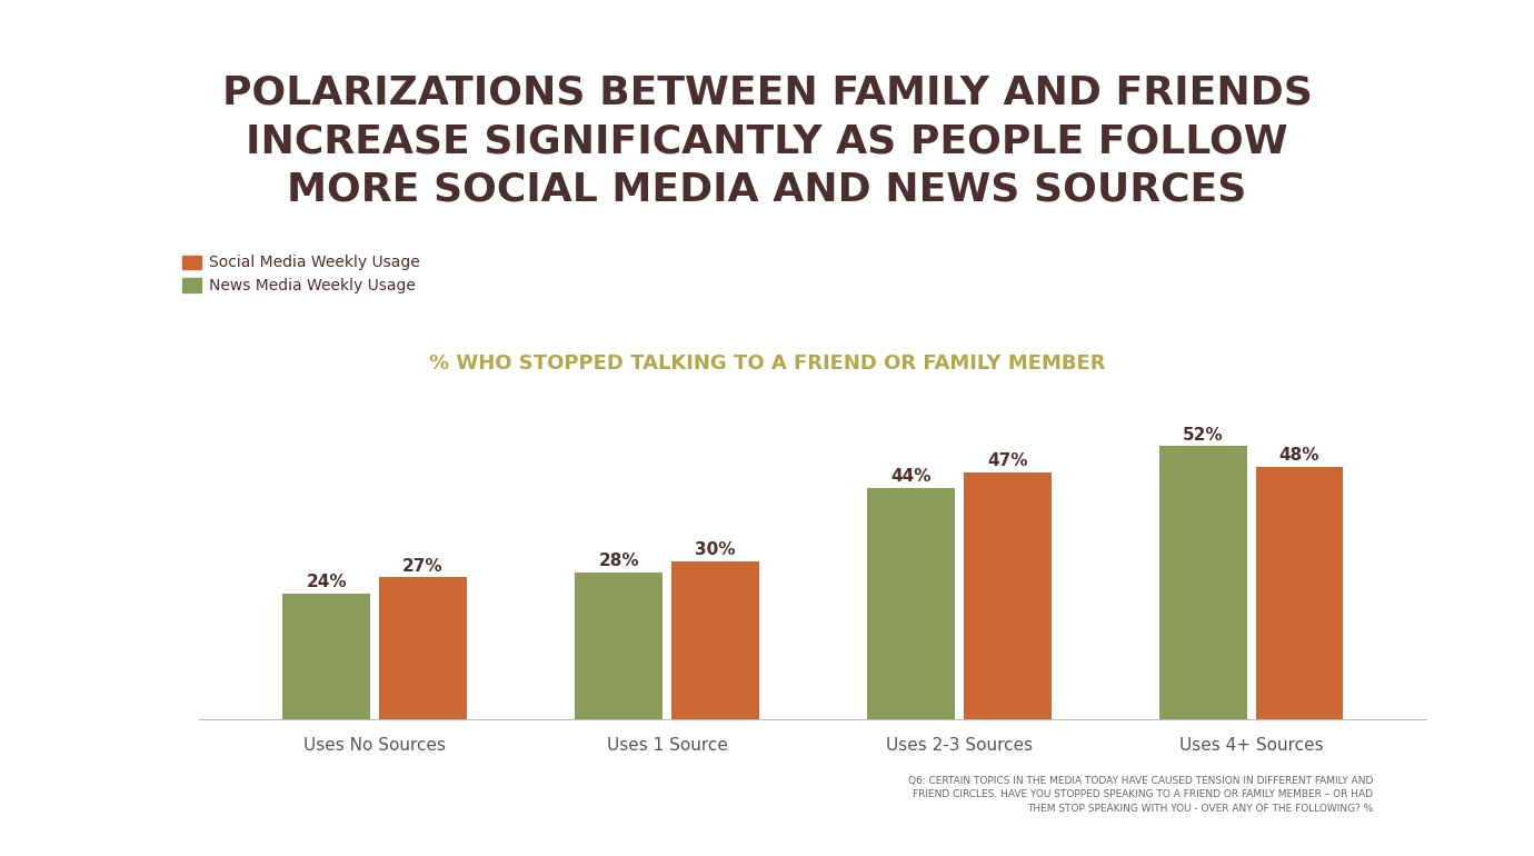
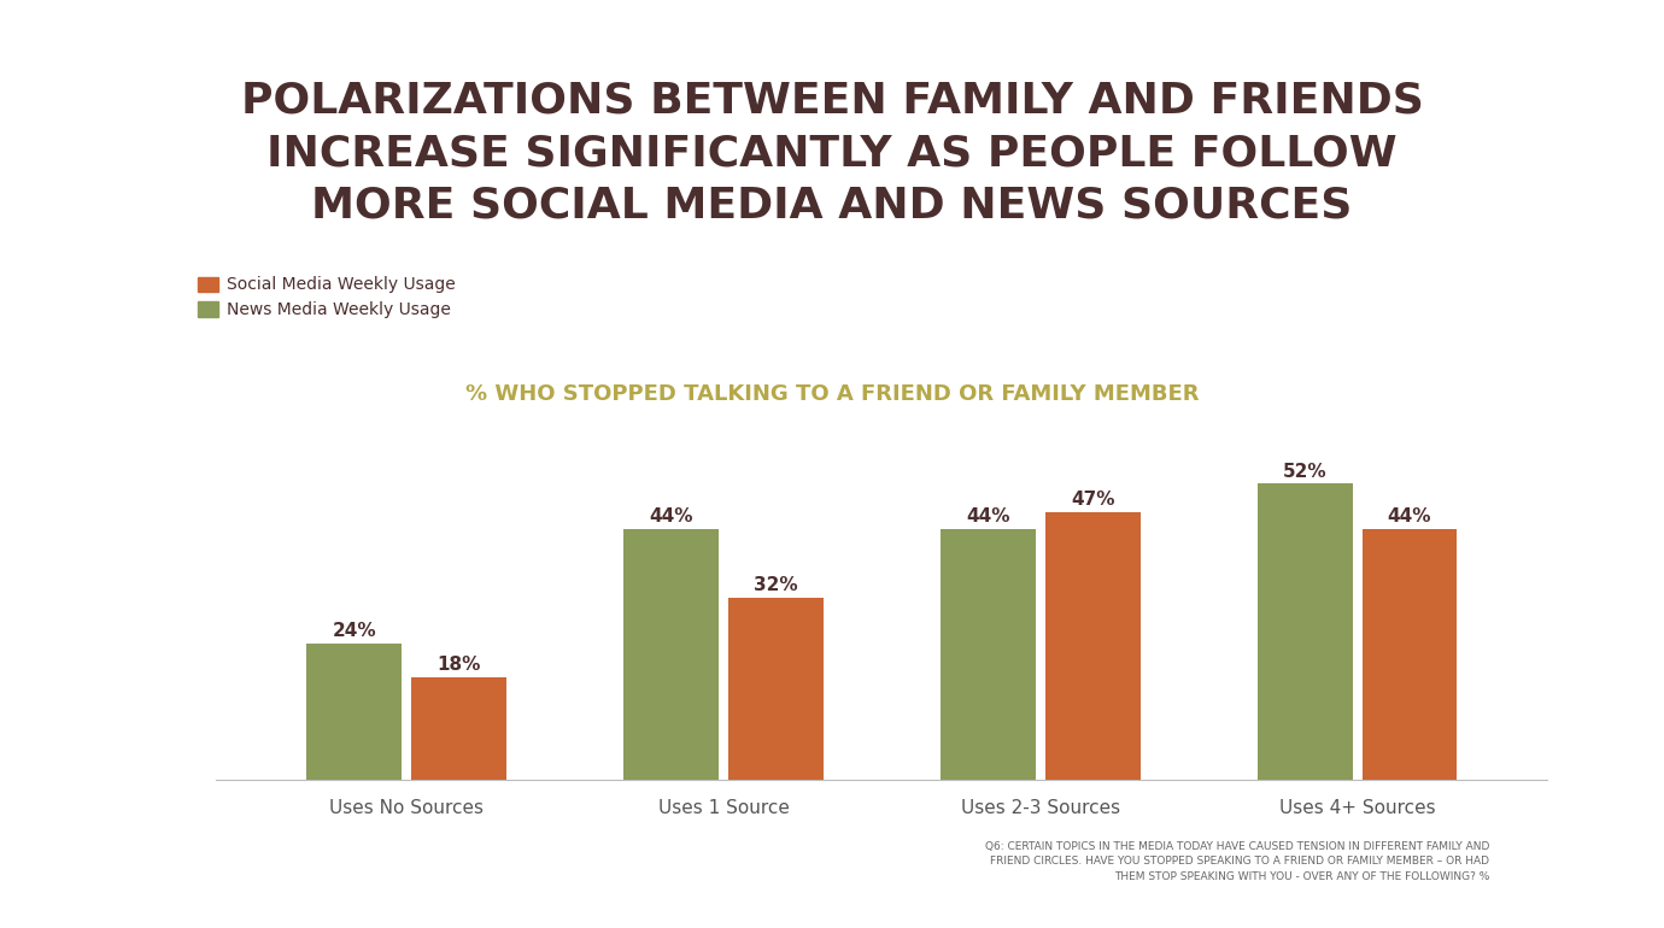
Social Media Weekly Usage/Uses No Sources: 27% -> 18%
News Media Weekly Usage/Uses 1 Source: 28% -> 44%
Social Media Weekly Usage/Uses 1 Source: 30% -> 32%
Social Media Weekly Usage/Uses 4+ Sources: 48% -> 44%
